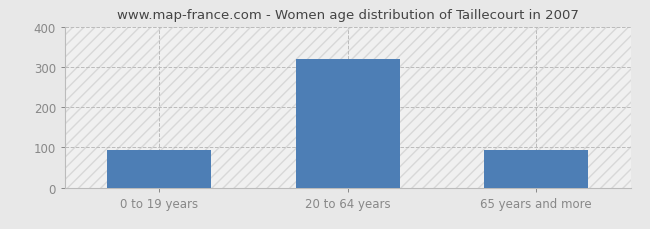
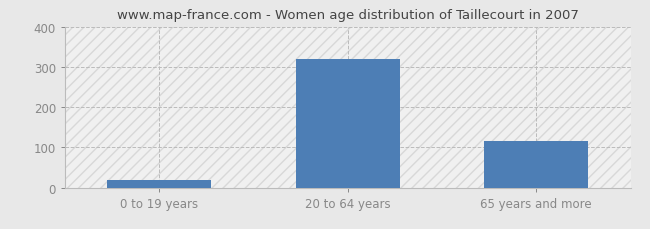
0 to 19 years: 93 -> 20
65 years and more: 93 -> 115
